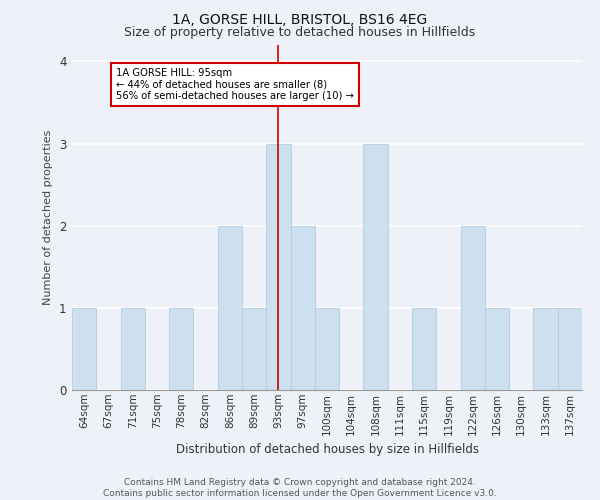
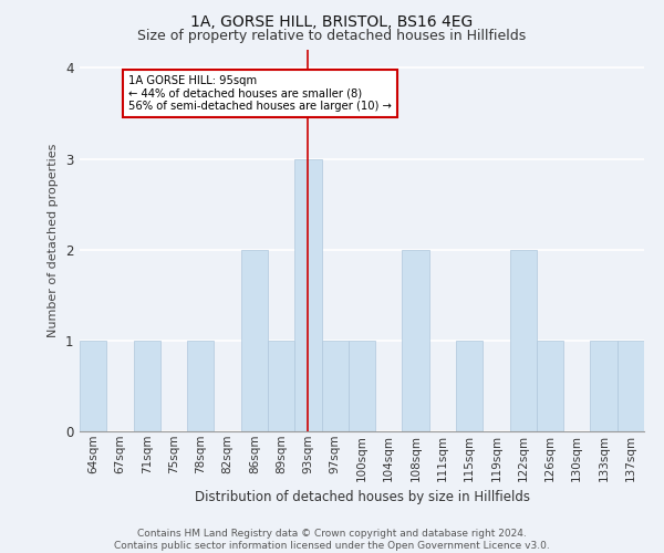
97sqm: 2 -> 1
108sqm: 3 -> 2
